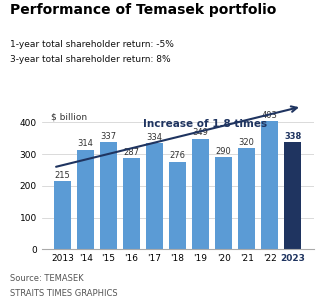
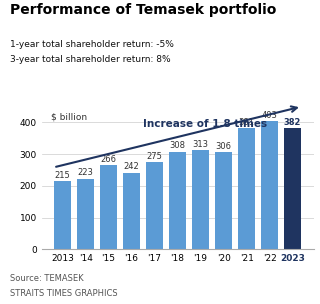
'14: 314 -> 223
'15: 337 -> 266
'16: 287 -> 242
'17: 334 -> 275
'18: 276 -> 308
'19: 349 -> 313
'20: 290 -> 306
'21: 320 -> 381
2023: 338 -> 382
